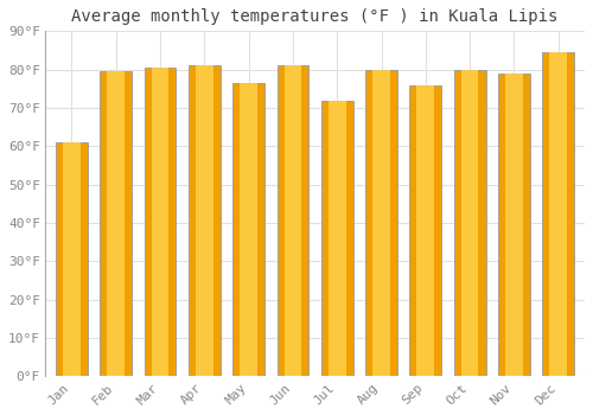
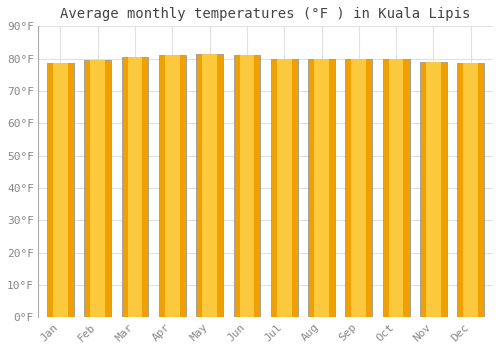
Jan: 61.0°F -> 78.5°F
May: 76.5°F -> 81.5°F
Jul: 72.0°F -> 80.0°F
Sep: 76.0°F -> 80.0°F
Dec: 84.5°F -> 78.5°F
